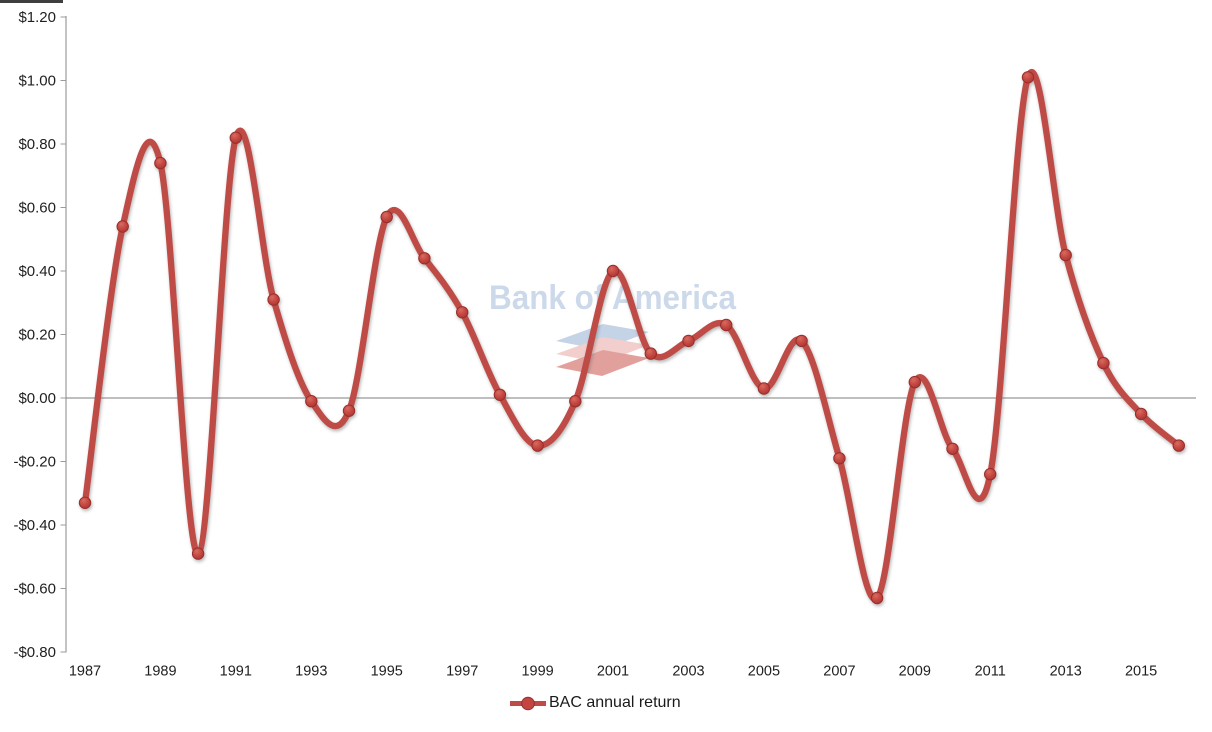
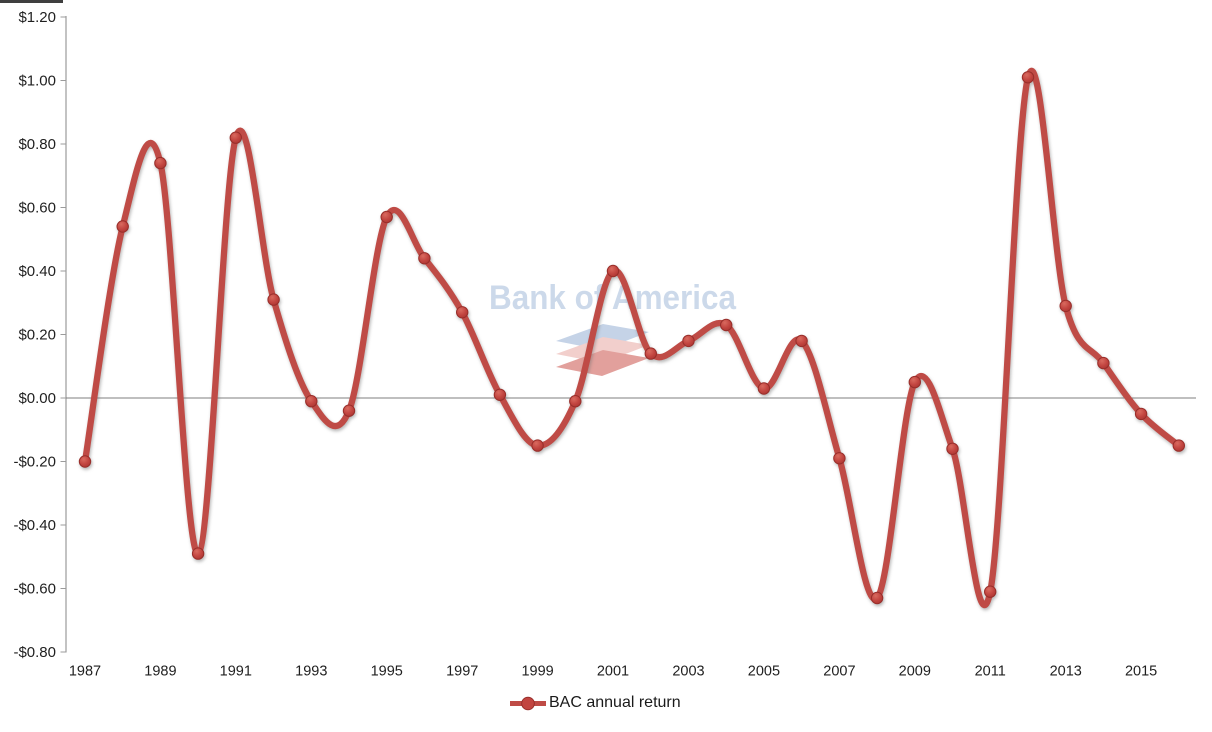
1987: -$0.33 -> -$0.20
2011: -$0.24 -> -$0.61
2013: $0.45 -> $0.29
